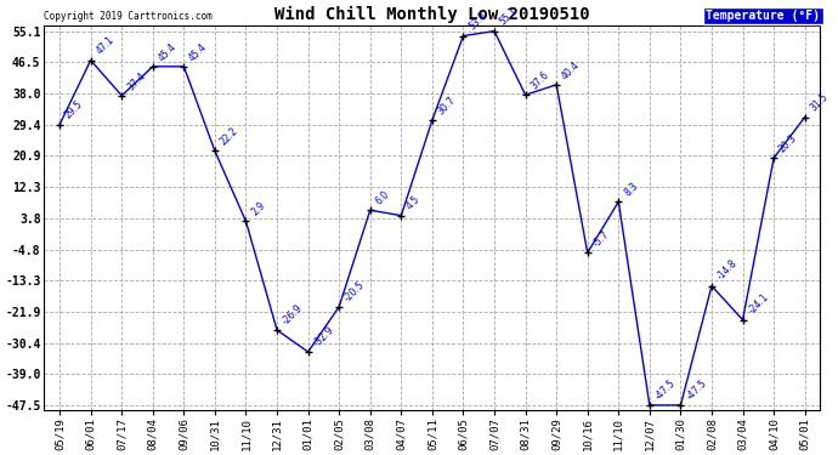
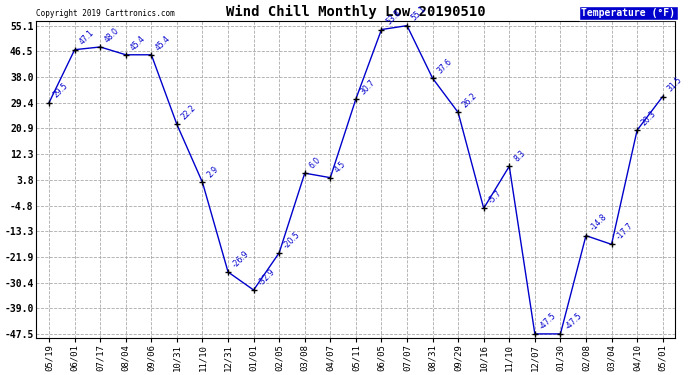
07/17: 37.4 -> 48.0
09/29: 40.4 -> 26.2
03/04: -24.1 -> -17.7
